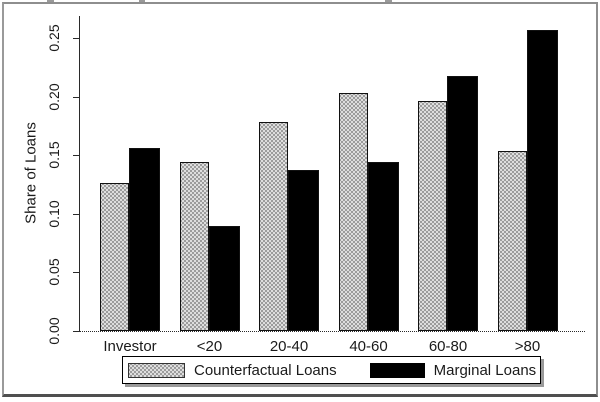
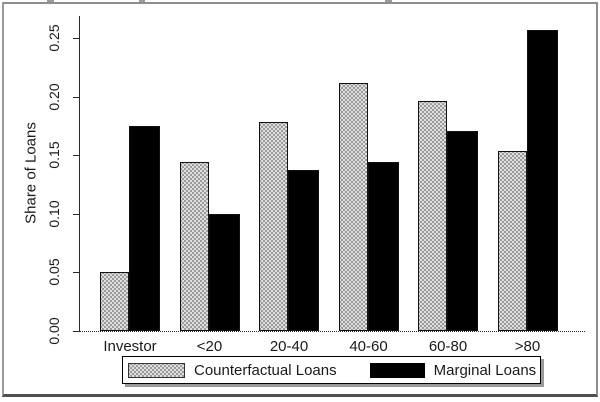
Counterfactual Loans/Investor: 0.126 -> 0.050
Marginal Loans/Investor: 0.156 -> 0.175
Marginal Loans/<20: 0.090 -> 0.100
Counterfactual Loans/40-60: 0.203 -> 0.212
Marginal Loans/60-80: 0.218 -> 0.171
